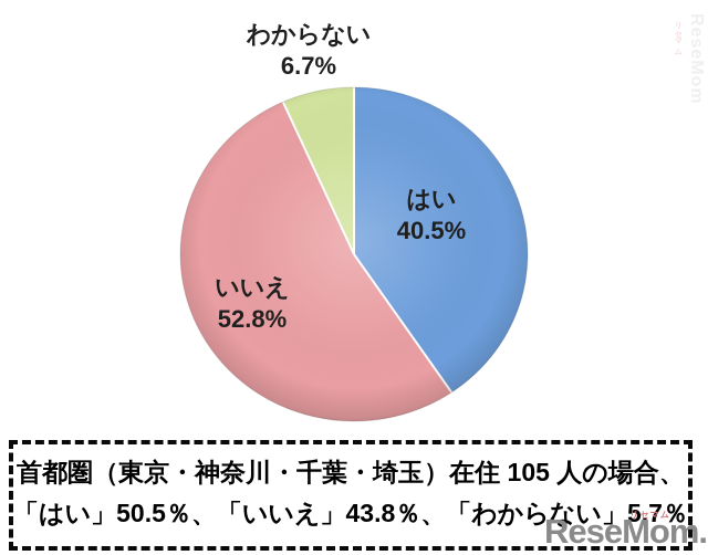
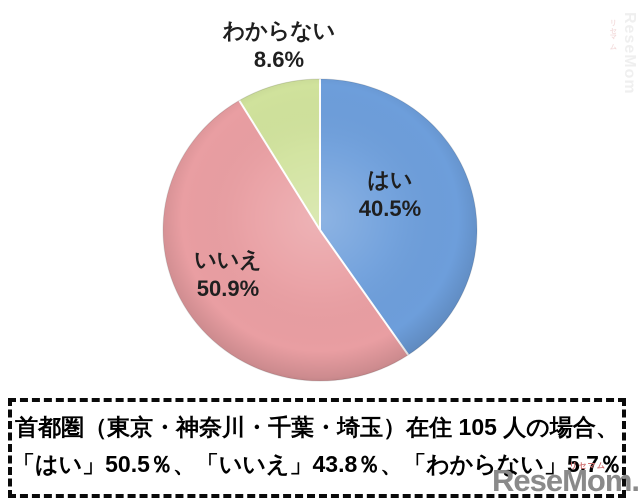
いいえ: 52.8% -> 50.9%
わからない: 6.7% -> 8.6%
